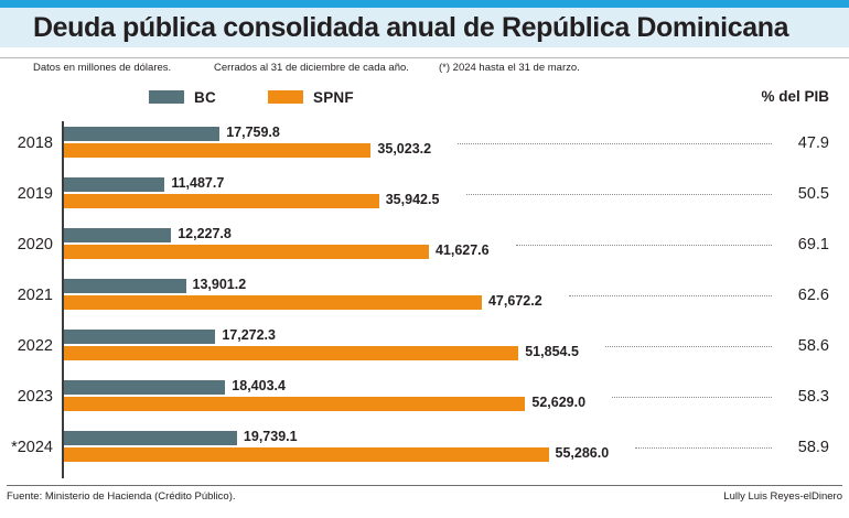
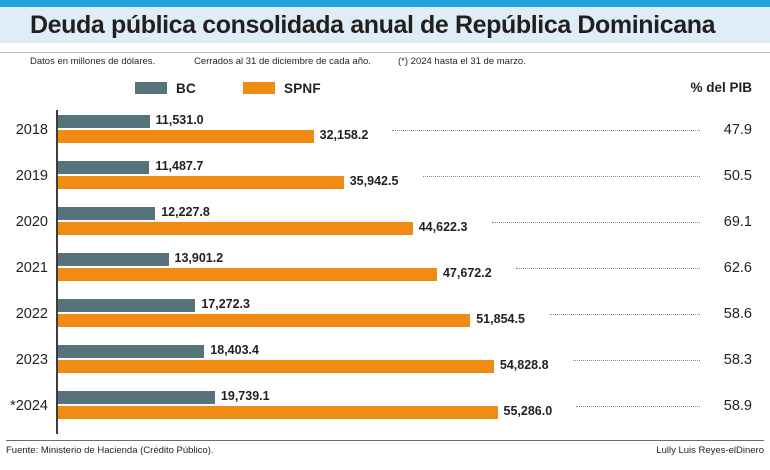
BC/2018: 17,759.8 -> 11,531.0
SPNF/2018: 35,023.2 -> 32,158.2
SPNF/2020: 41,627.6 -> 44,622.3
SPNF/2023: 52,629.0 -> 54,828.8
